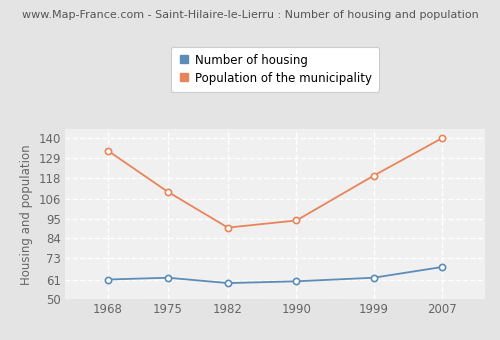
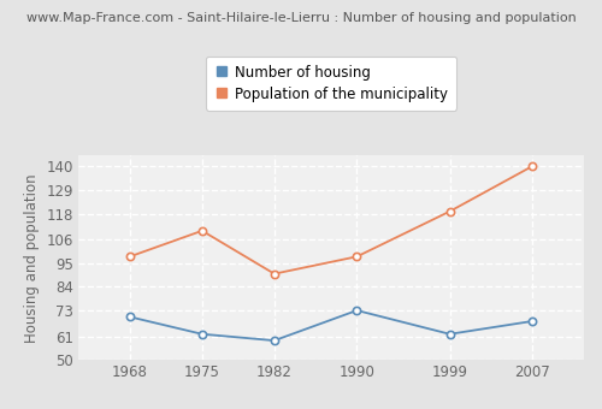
Number of housing/1968: 61 -> 70
Population of the municipality/1968: 133 -> 98
Number of housing/1990: 60 -> 73
Population of the municipality/1990: 94 -> 98
